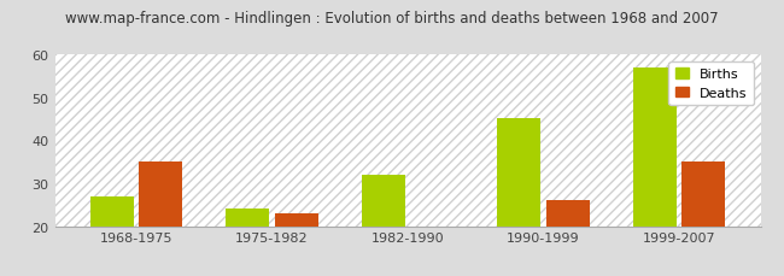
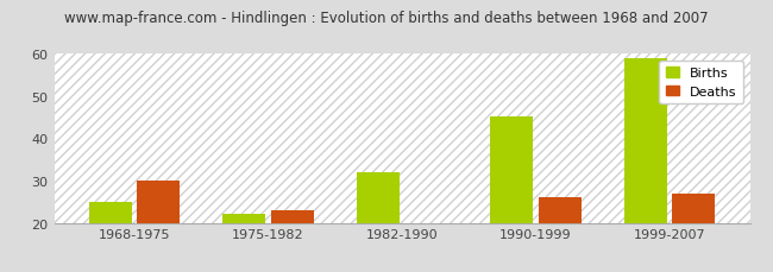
Births/1968-1975: 27 -> 25
Deaths/1968-1975: 35 -> 30
Births/1975-1982: 24 -> 22
Births/1999-2007: 57 -> 59
Deaths/1999-2007: 35 -> 27
